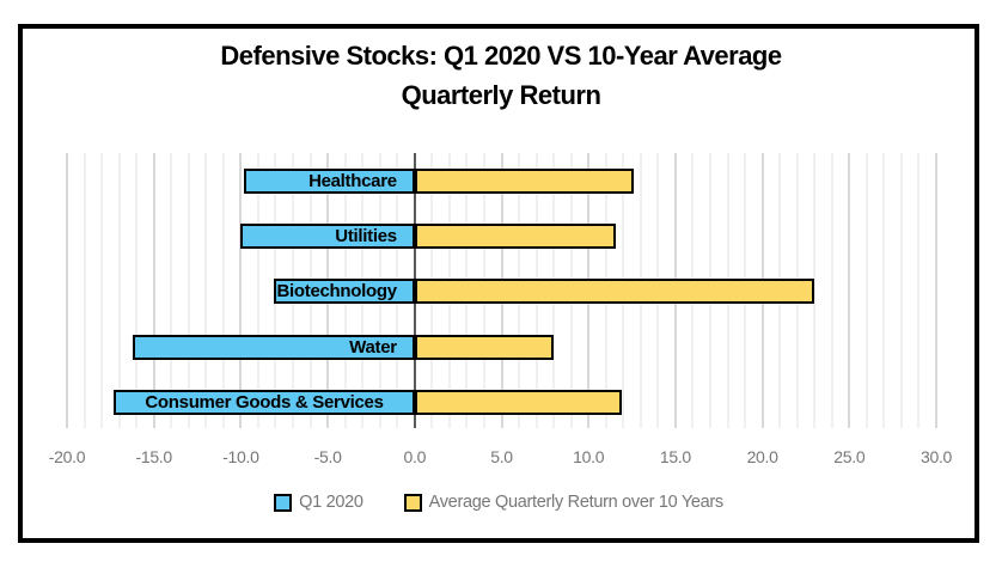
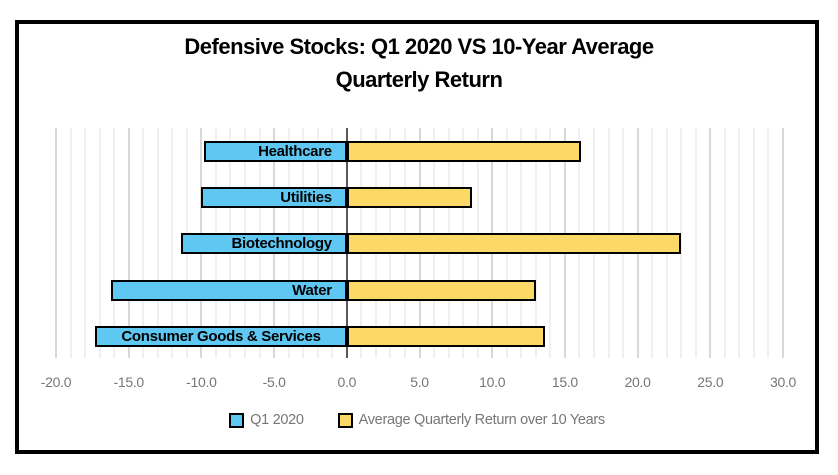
Average Quarterly Return over 10 Years/Healthcare: 12.6 -> 16.1
Average Quarterly Return over 10 Years/Utilities: 11.6 -> 8.6
Q1 2020/Biotechnology: -8.1 -> -11.4
Average Quarterly Return over 10 Years/Water: 8.0 -> 13.0
Average Quarterly Return over 10 Years/Consumer Goods & Services: 11.9 -> 13.6
